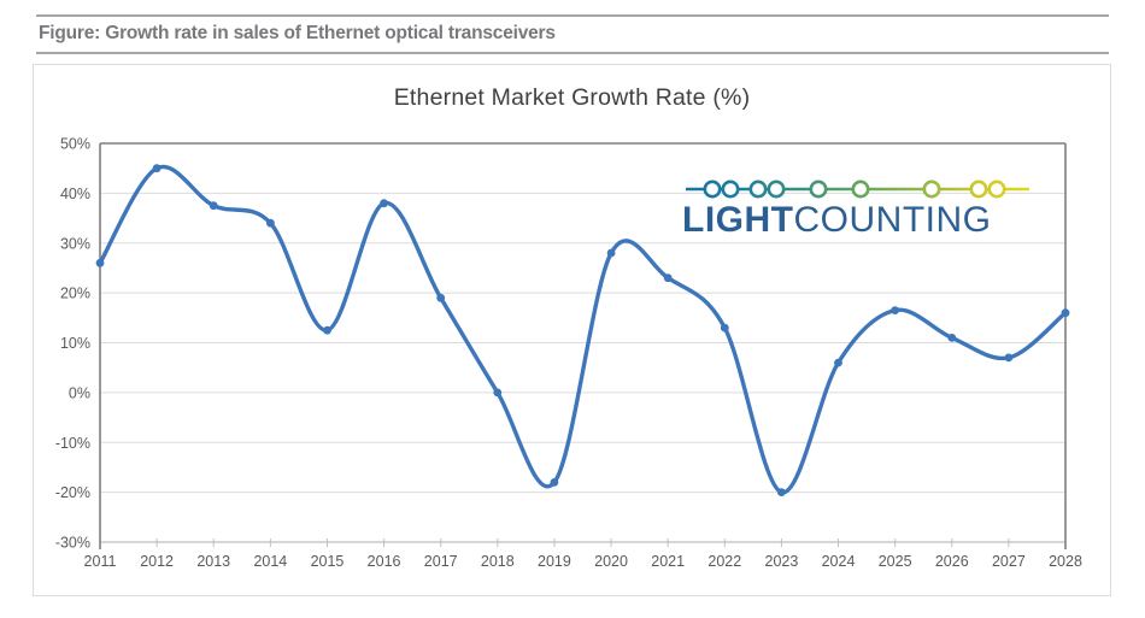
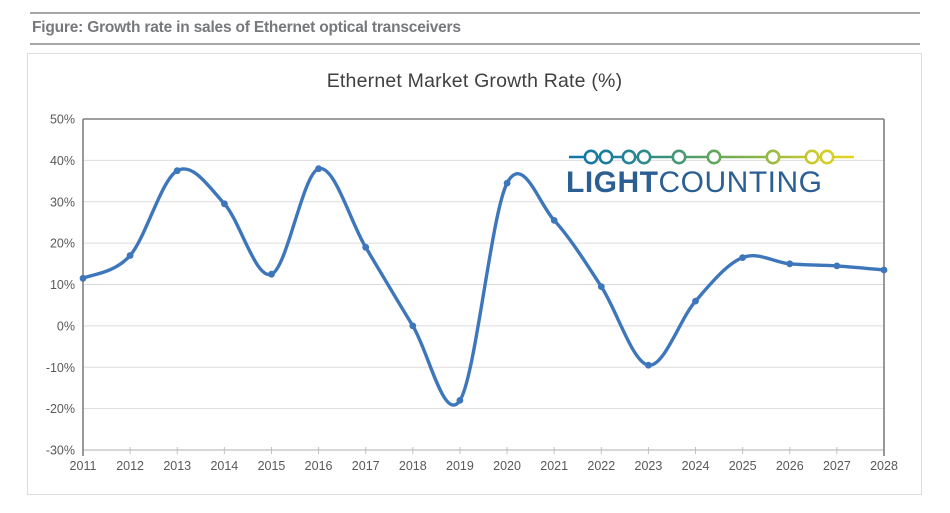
2011: 26% -> 12%
2012: 45% -> 17%
2014: 34% -> 30%
2020: 28% -> 34%
2021: 23% -> 26%
2022: 13% -> 10%
2023: -20% -> -10%
2026: 11% -> 15%
2027: 7% -> 14%
2028: 16% -> 14%
